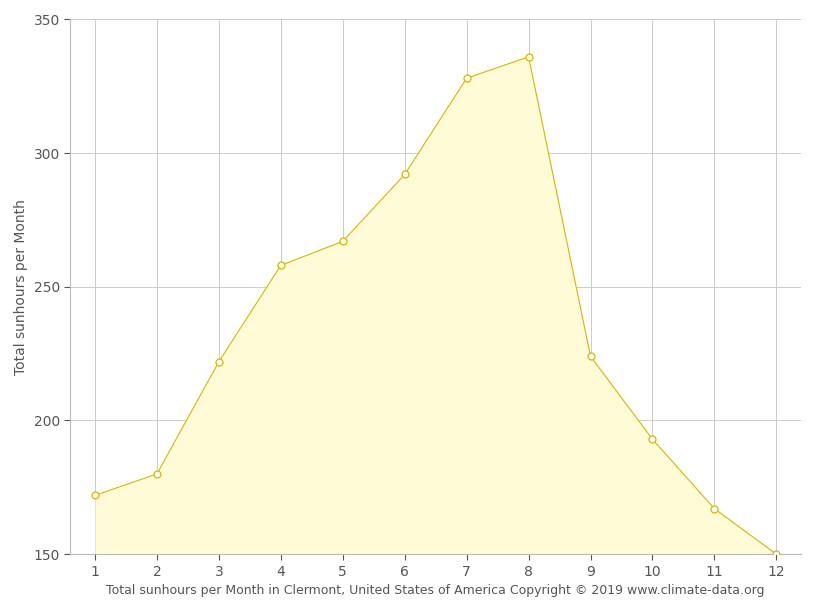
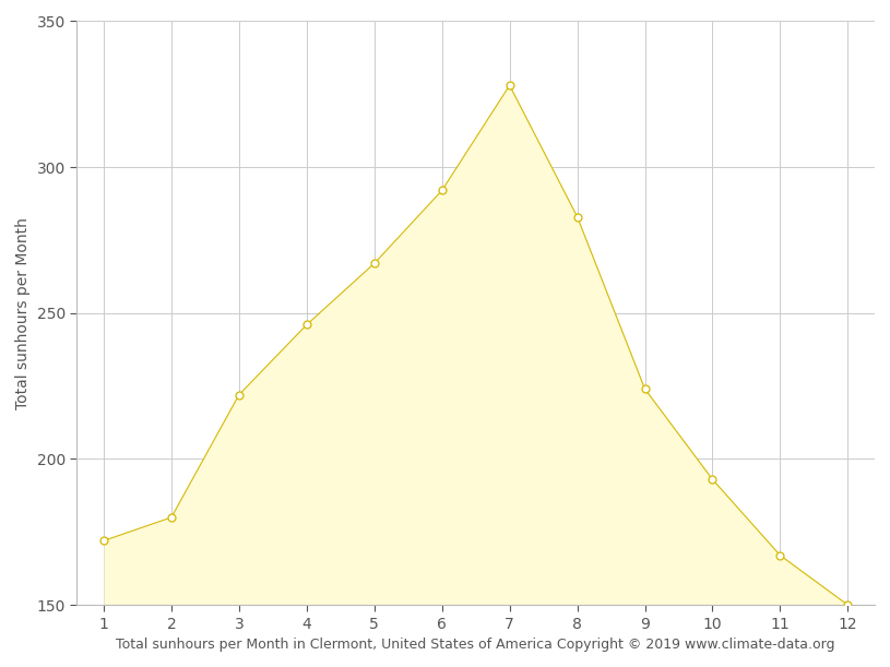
4: 258 -> 246
8: 336 -> 283
